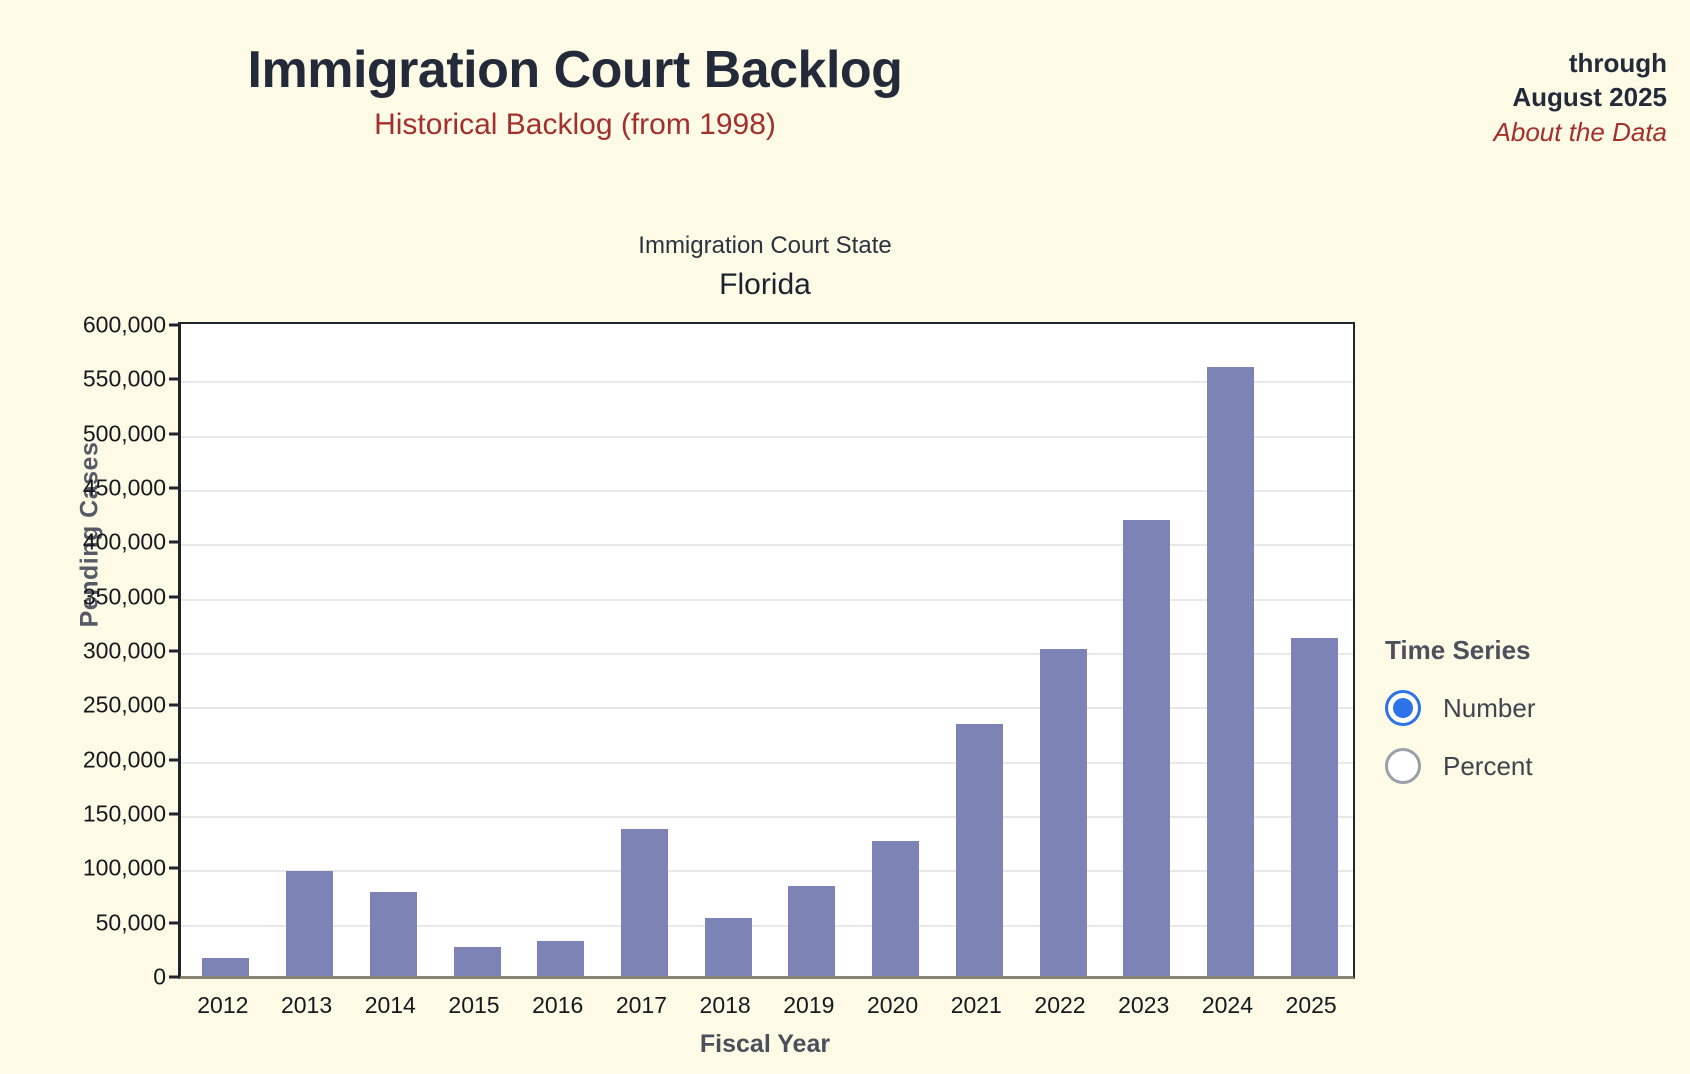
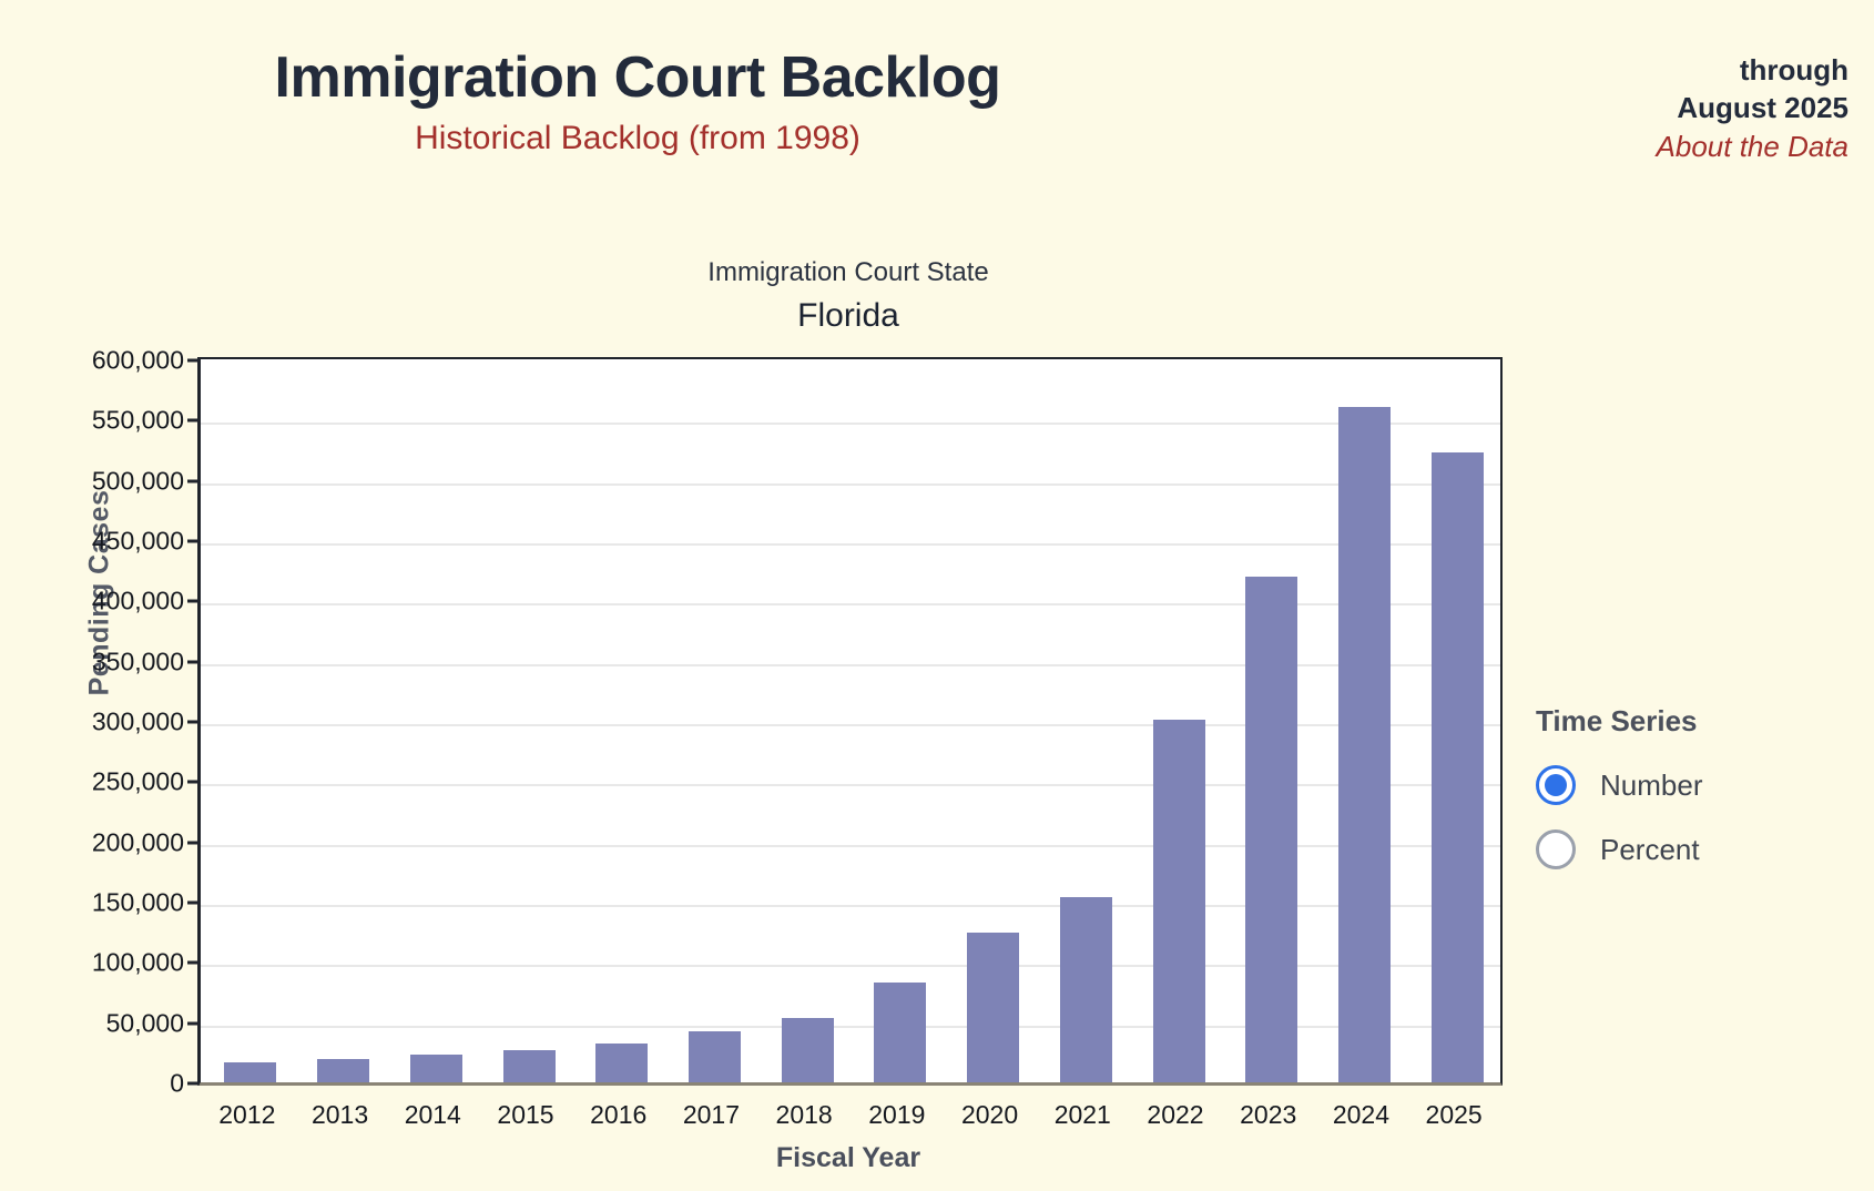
2013: 97000 -> 19000
2014: 77000 -> 23000
2017: 135000 -> 42000
2021: 232000 -> 154000
2025: 311000 -> 523000
